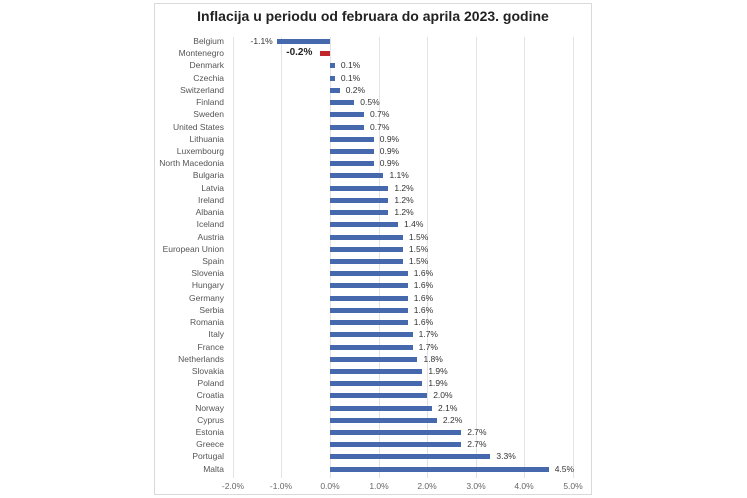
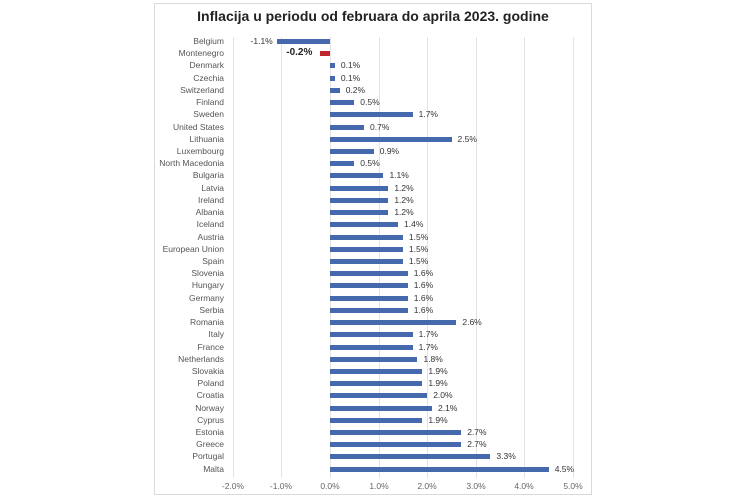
Sweden: 0.7% -> 1.7%
Lithuania: 0.9% -> 2.5%
North Macedonia: 0.9% -> 0.5%
Romania: 1.6% -> 2.6%
Cyprus: 2.2% -> 1.9%
